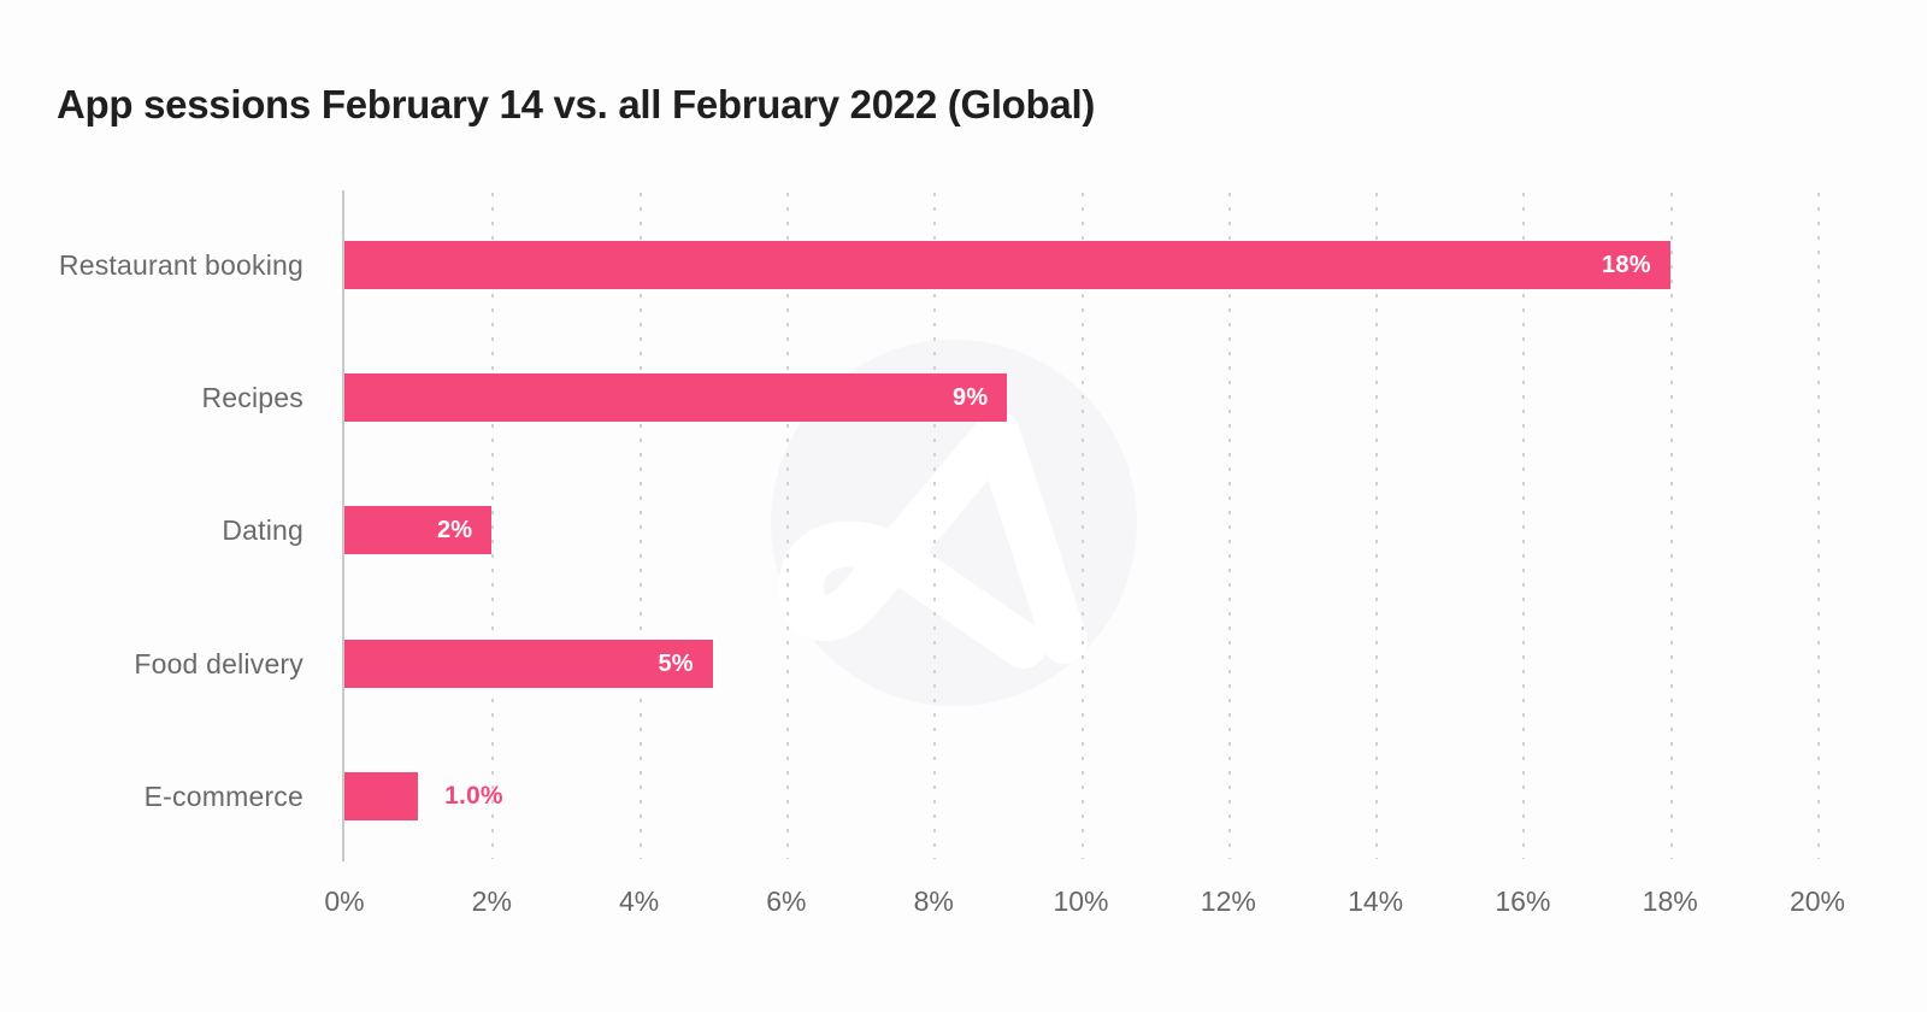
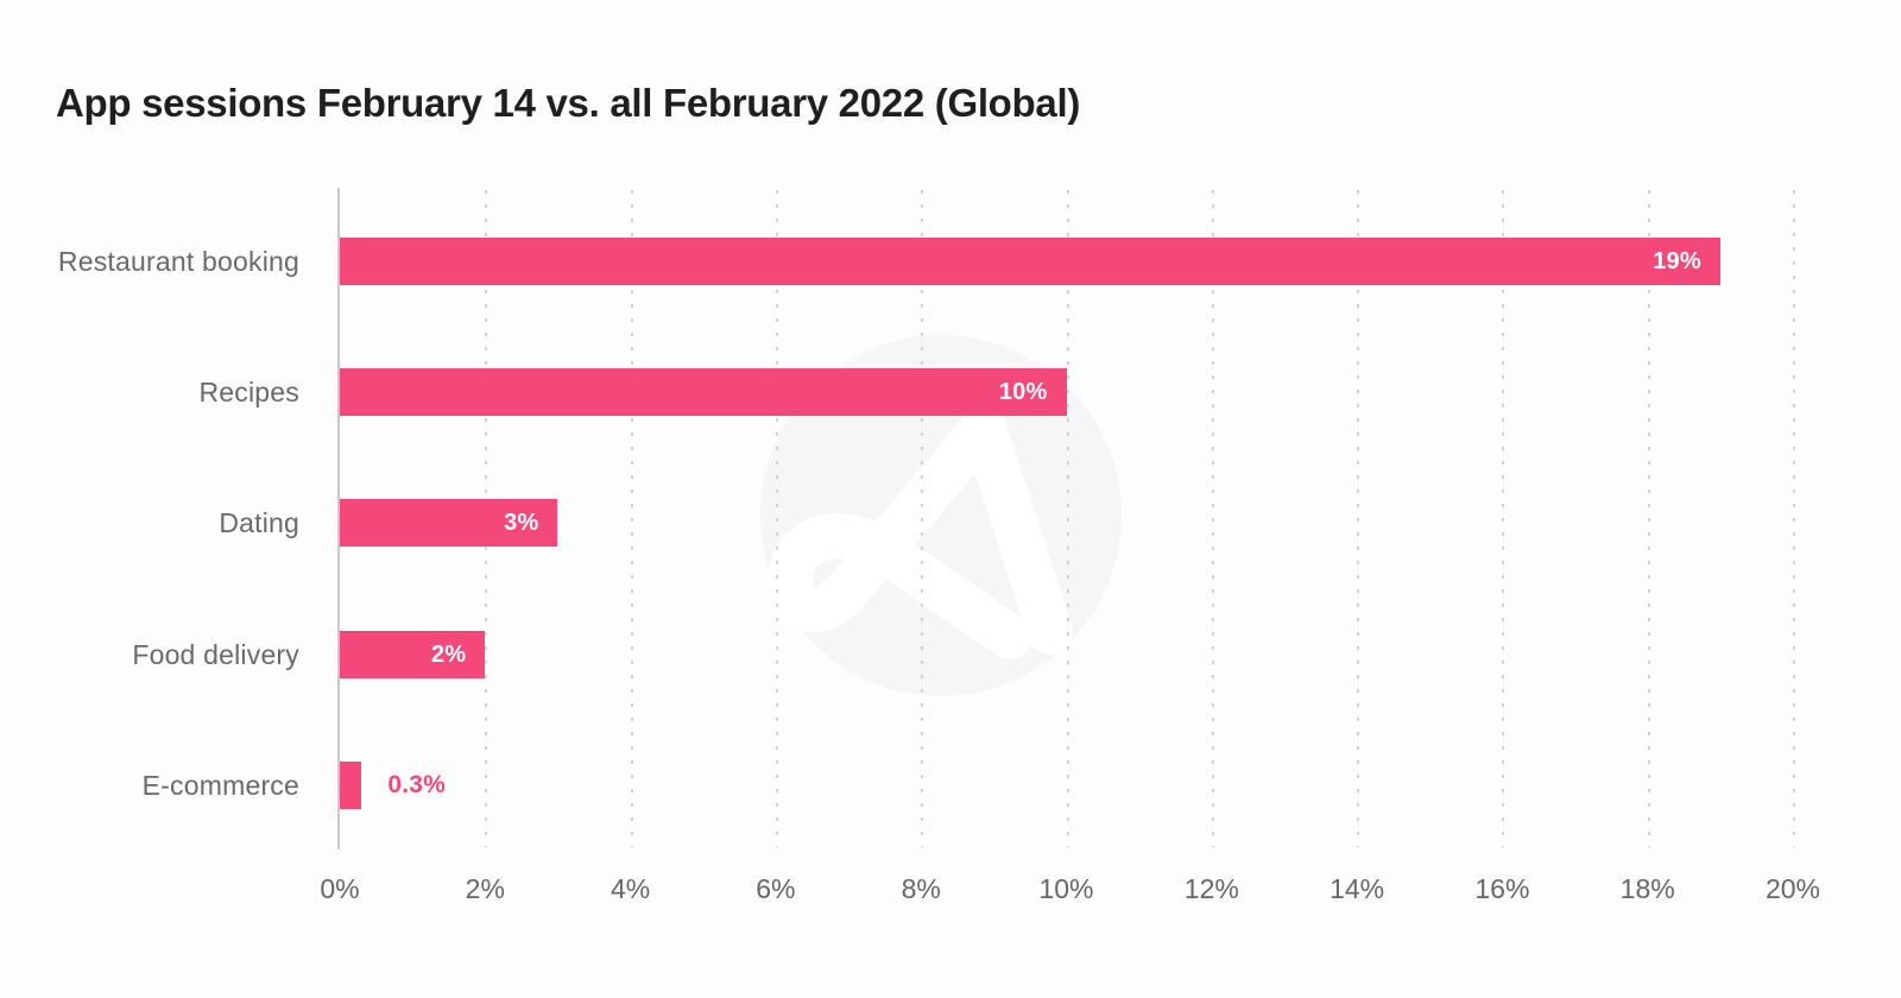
Restaurant booking: 18% -> 19%
Recipes: 9% -> 10%
Dating: 2% -> 3%
Food delivery: 5% -> 2%
E-commerce: 1.0% -> 0.3%
